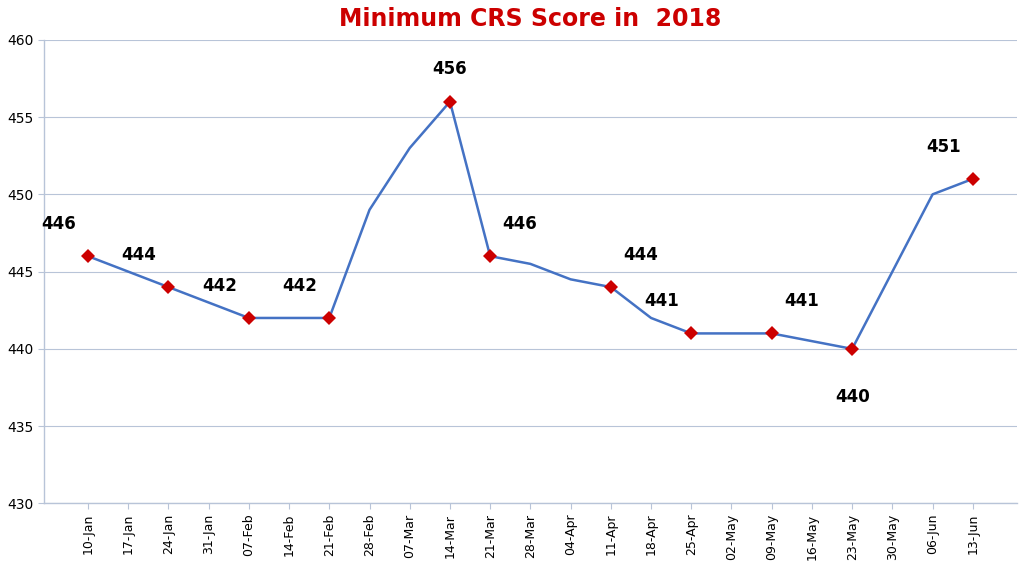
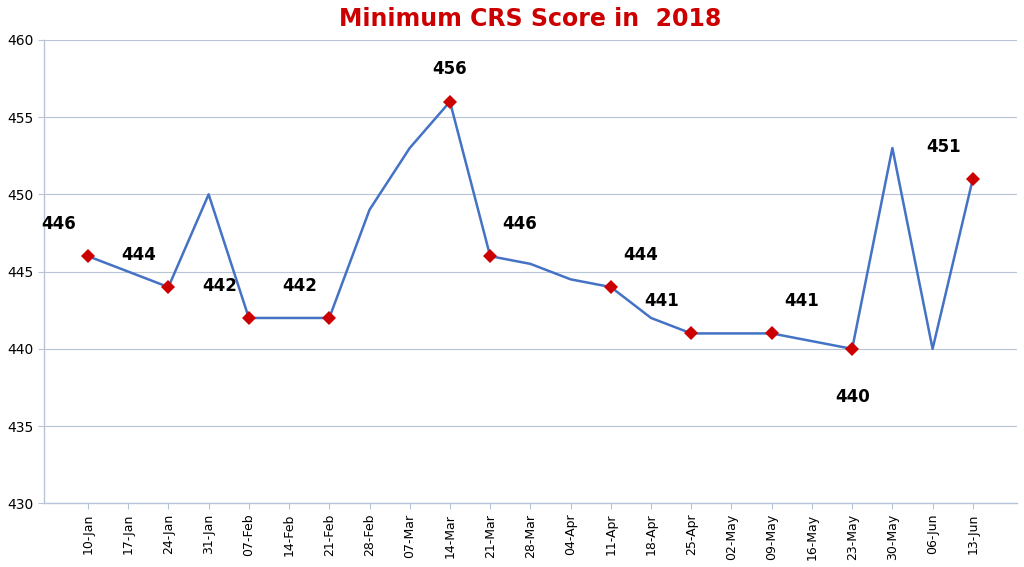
31-Jan: 443.0 -> 450.0
30-May: 445.0 -> 453.0
06-Jun: 450.0 -> 440.0
